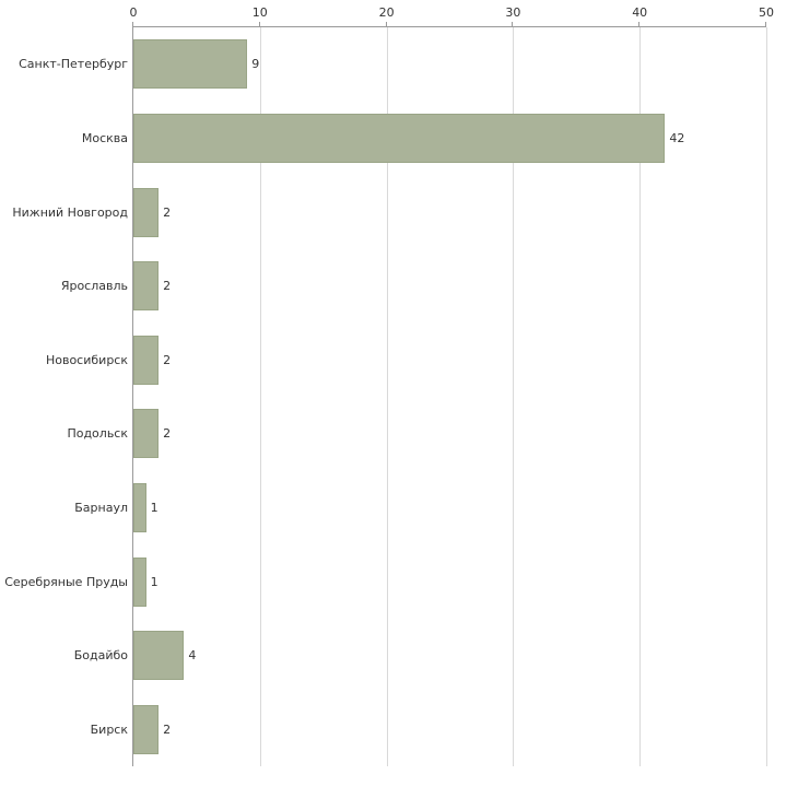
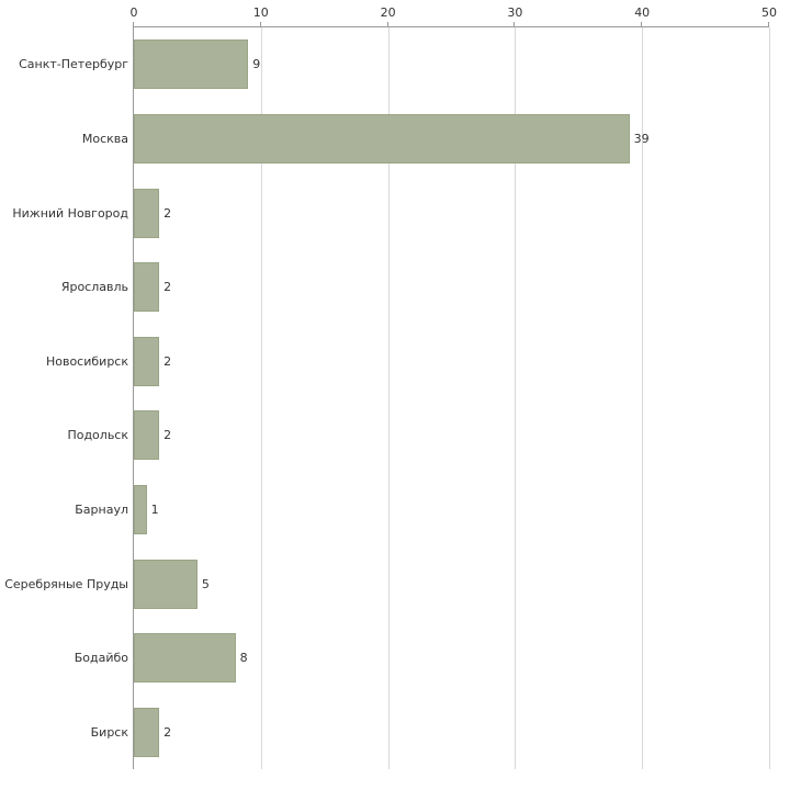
Москва: 42 -> 39
Серебряные Пруды: 1 -> 5
Бодайбо: 4 -> 8
